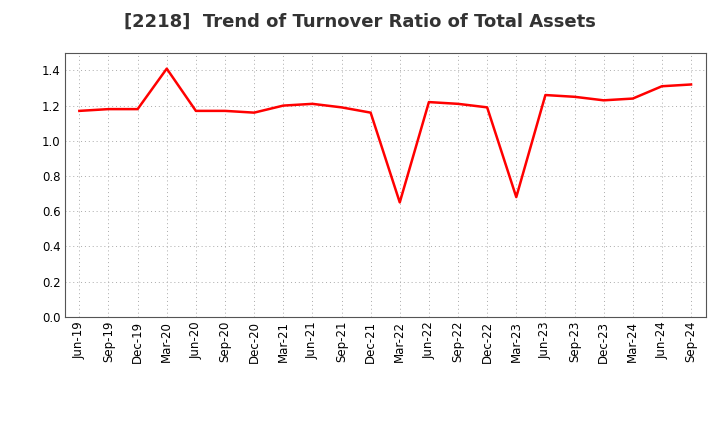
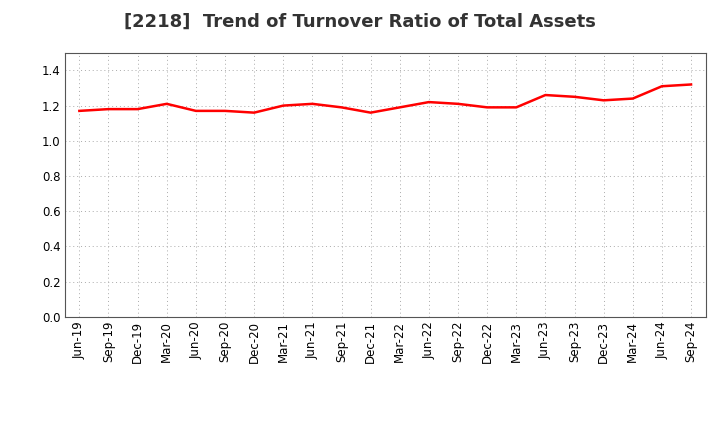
Mar-20: 1.41 -> 1.21
Mar-22: 0.65 -> 1.19
Mar-23: 0.68 -> 1.19
